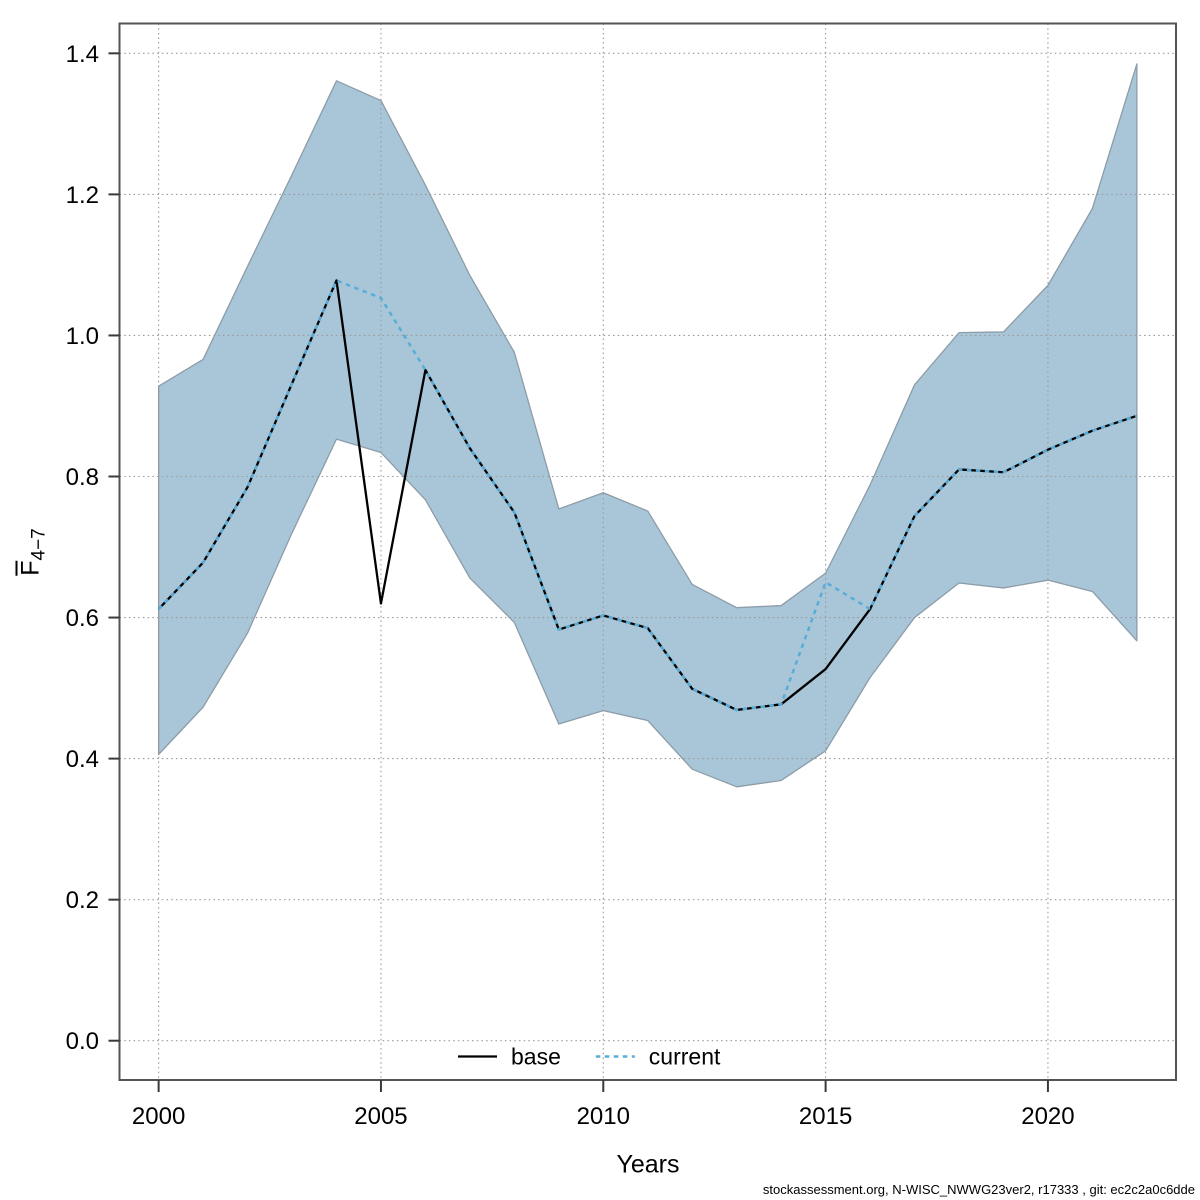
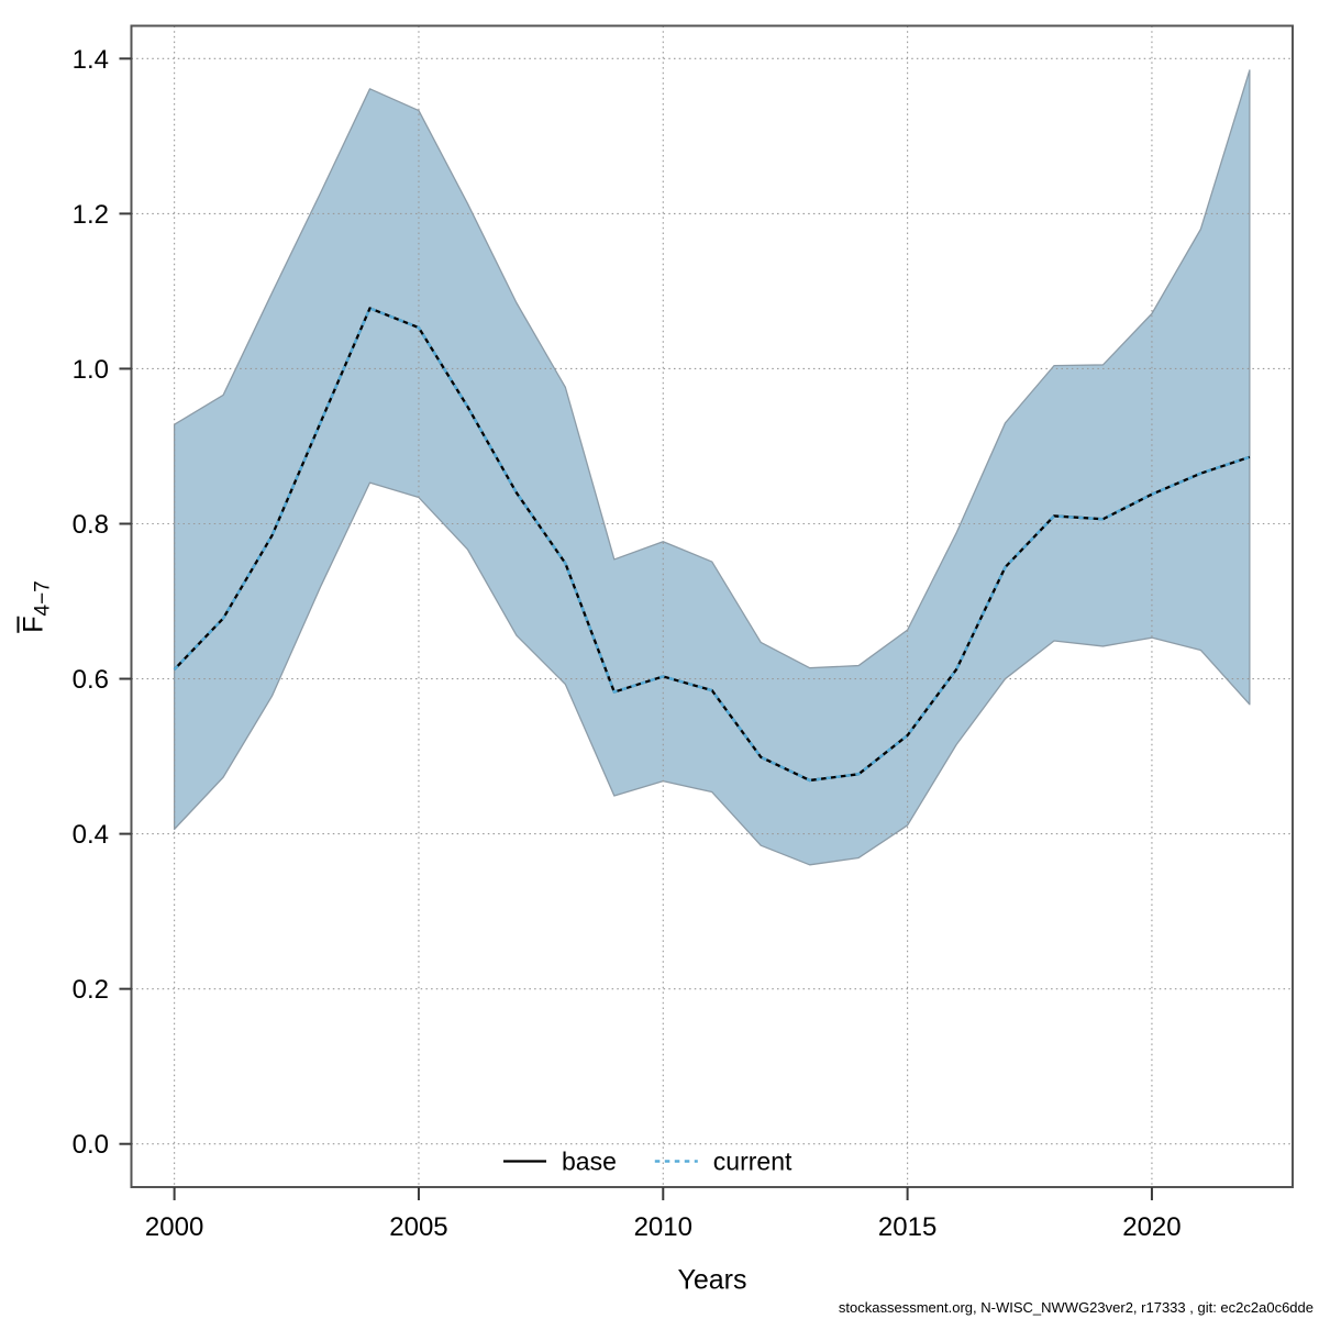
base/2005: 0.62 -> 1.05
current/2015: 0.65 -> 0.53
